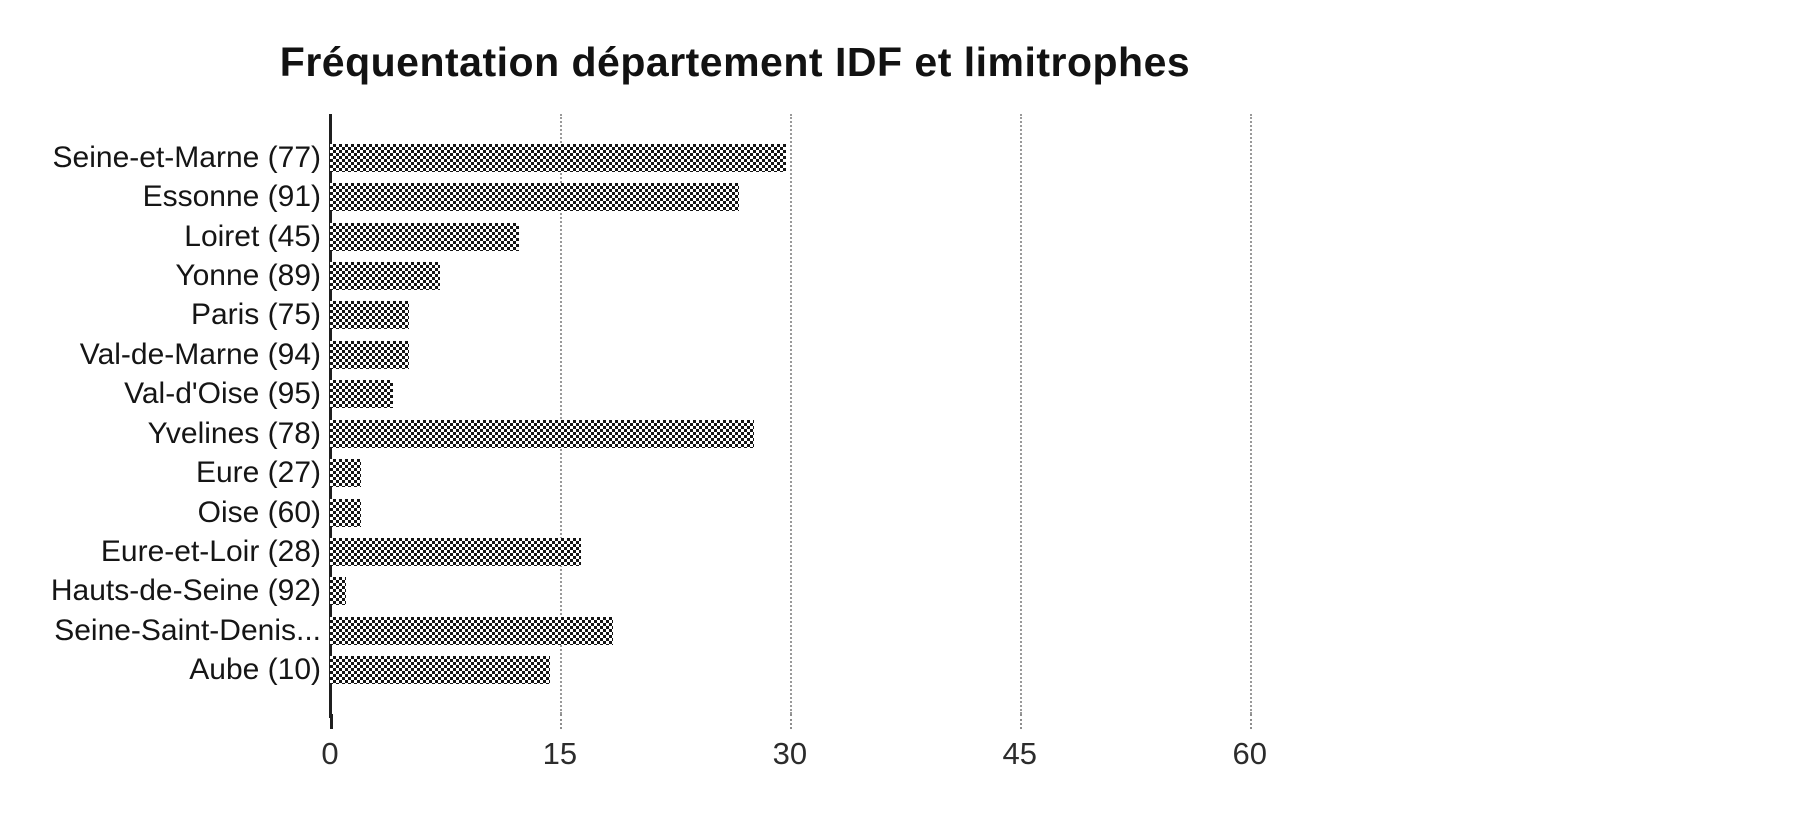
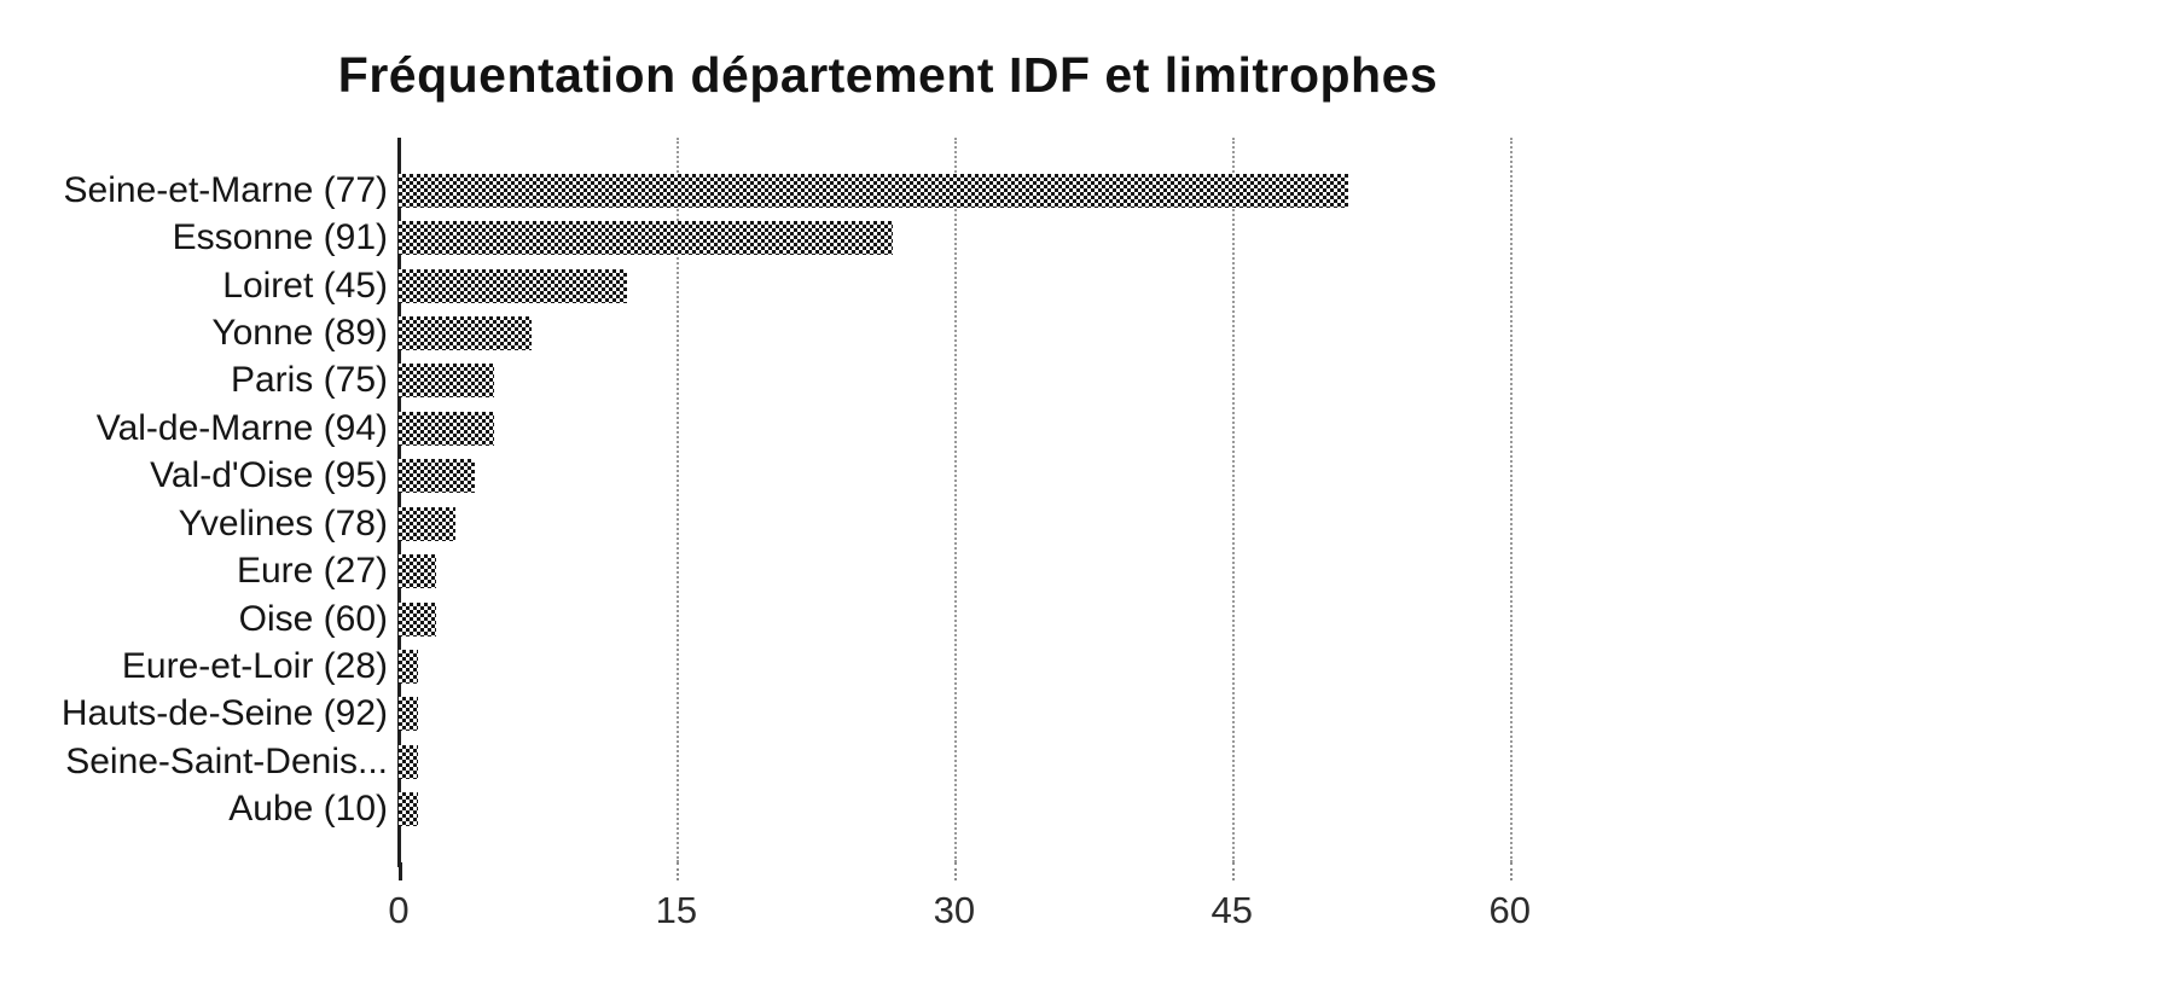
Seine-et-Marne (77): 29 -> 50
Yvelines (78): 27 -> 3
Eure-et-Loir (28): 16 -> 1
Seine-Saint-Denis...: 18 -> 1
Aube (10): 14 -> 1
